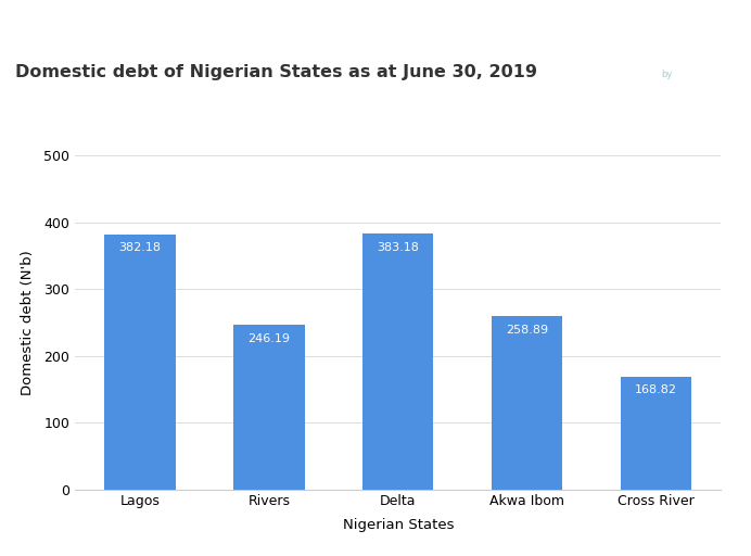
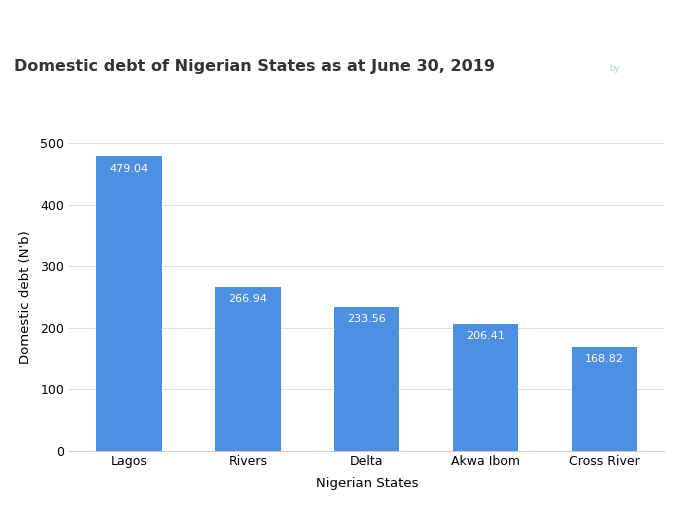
Lagos: 382.18 -> 479.04
Rivers: 246.19 -> 266.94
Delta: 383.18 -> 233.56
Akwa Ibom: 258.89 -> 206.41
